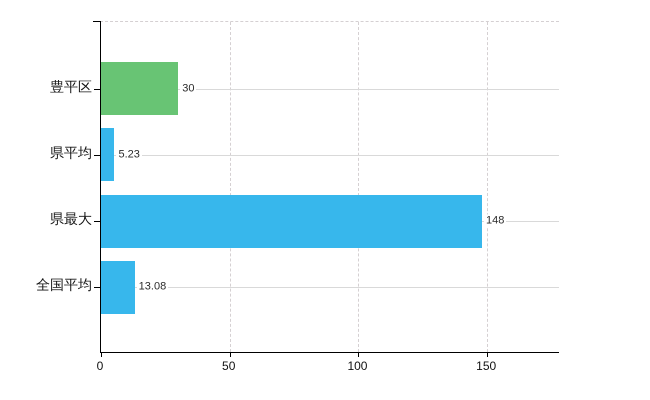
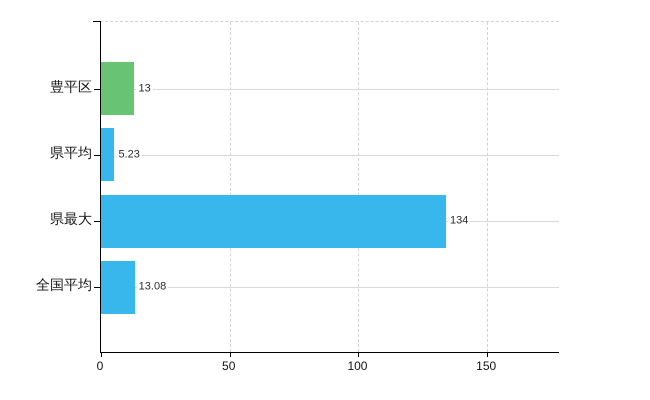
豊平区: 30 -> 13
県最大: 148 -> 134
